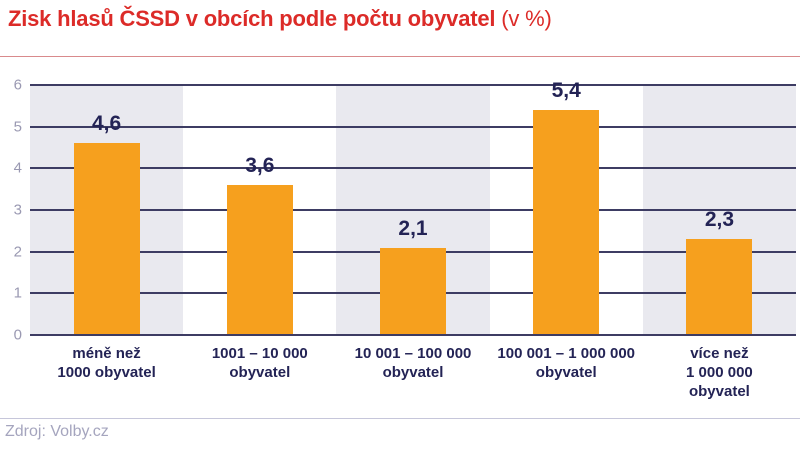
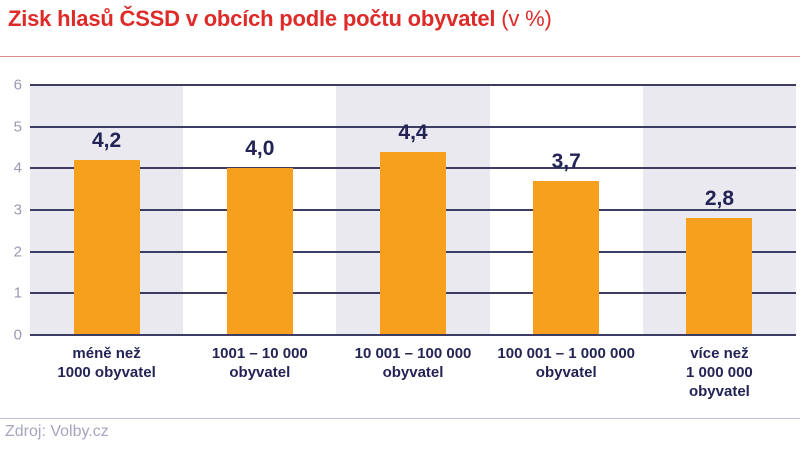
méně než 1000 obyvatel: 4,6 -> 4,2
1001 – 10 000 obyvatel: 3,6 -> 4,0
10 001 – 100 000 obyvatel: 2,1 -> 4,4
100 001 – 1 000 000 obyvatel: 5,4 -> 3,7
více než 1 000 000 obyvatel: 2,3 -> 2,8
